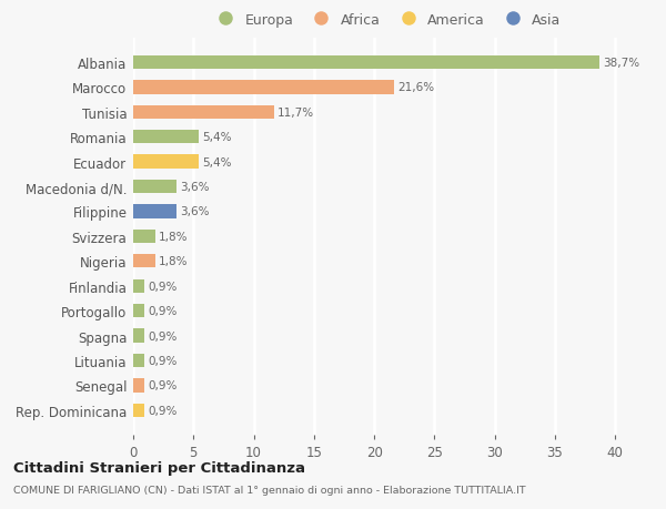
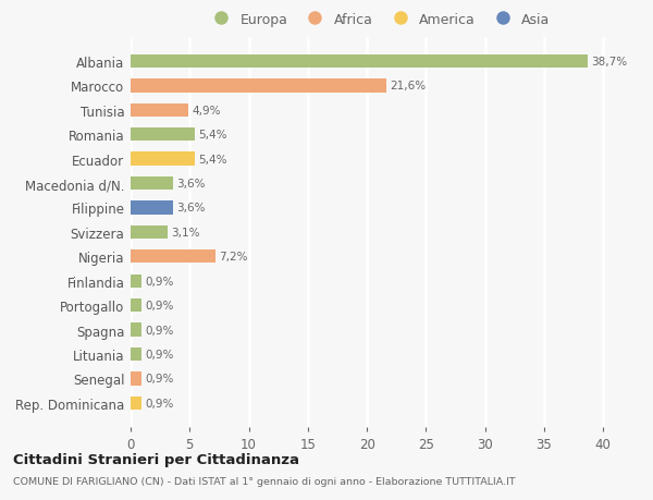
Tunisia: 11,7% -> 4,9%
Svizzera: 1,8% -> 3,1%
Nigeria: 1,8% -> 7,2%
